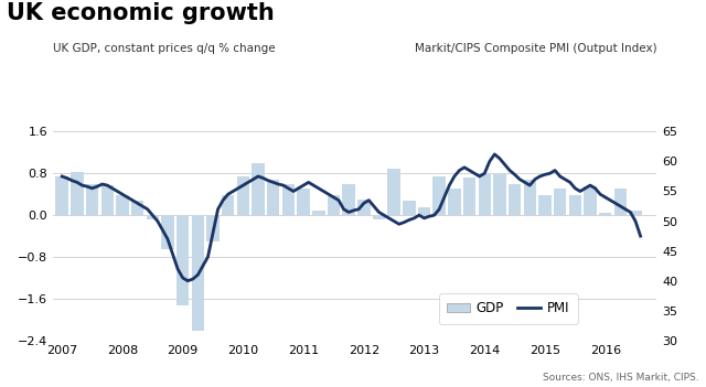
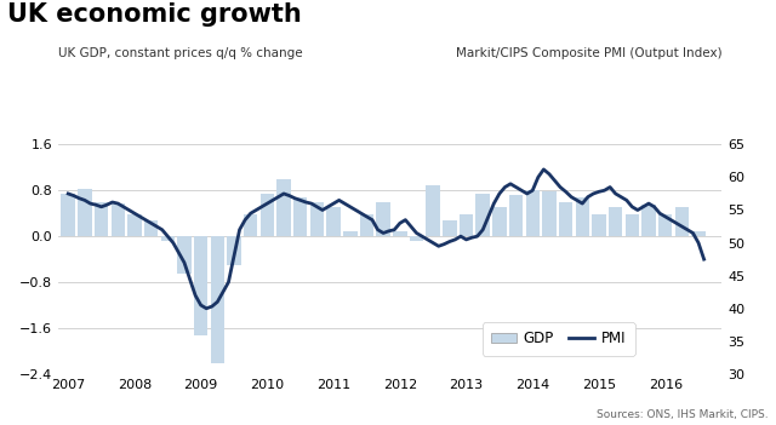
GDP/2012: 0.30 -> 0.08
GDP/2013: 0.15 -> 0.38
GDP/2016: 0.05 -> 0.38
